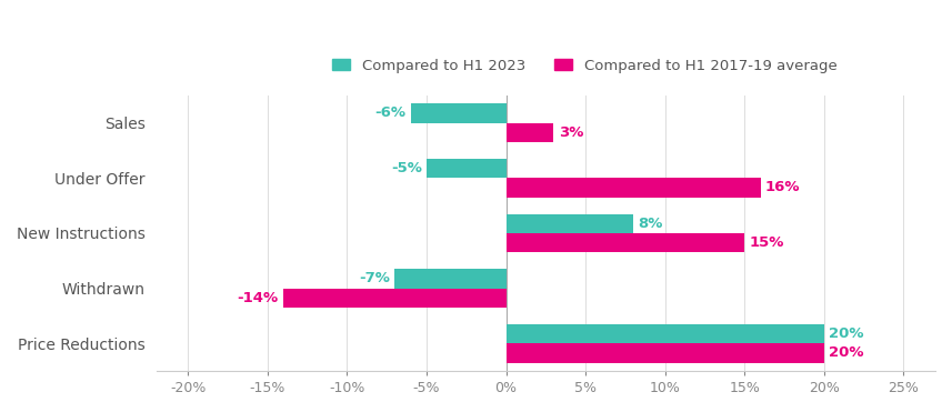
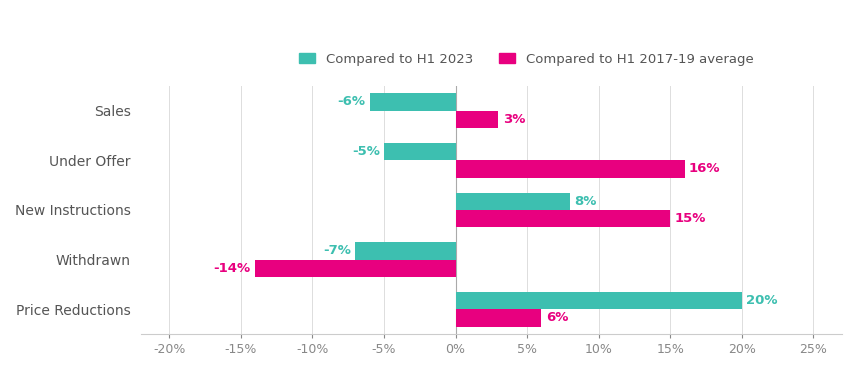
Compared to H1 2017-19 average/Price Reductions: 20% -> 6%
